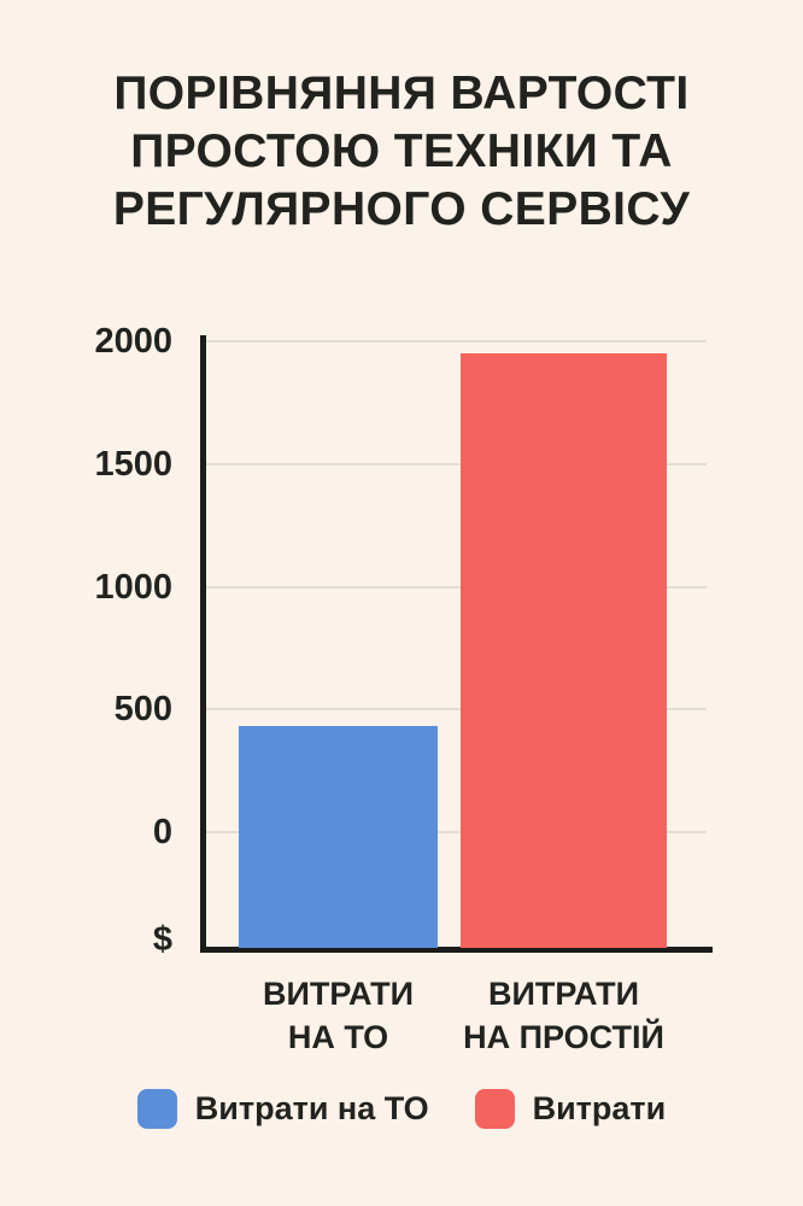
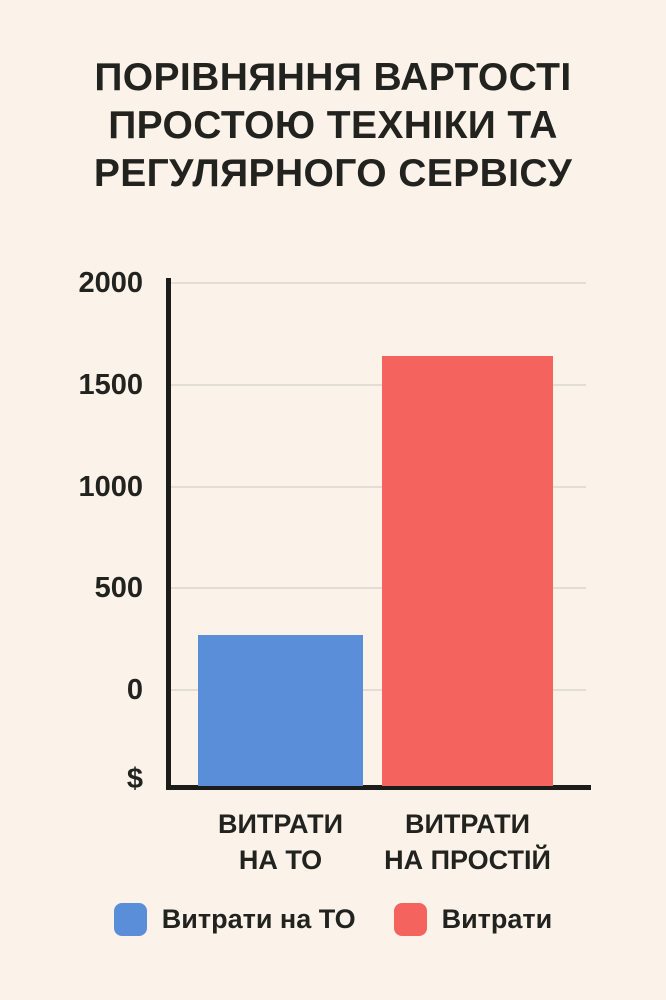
ВИТРАТИ НА ТО: 430 -> 270
ВИТРАТИ НА ПРОСТІЙ: 1950 -> 1640
